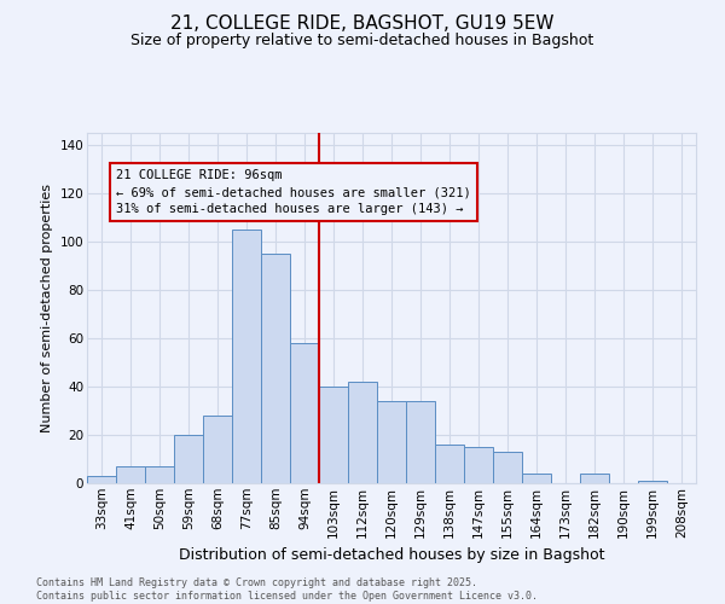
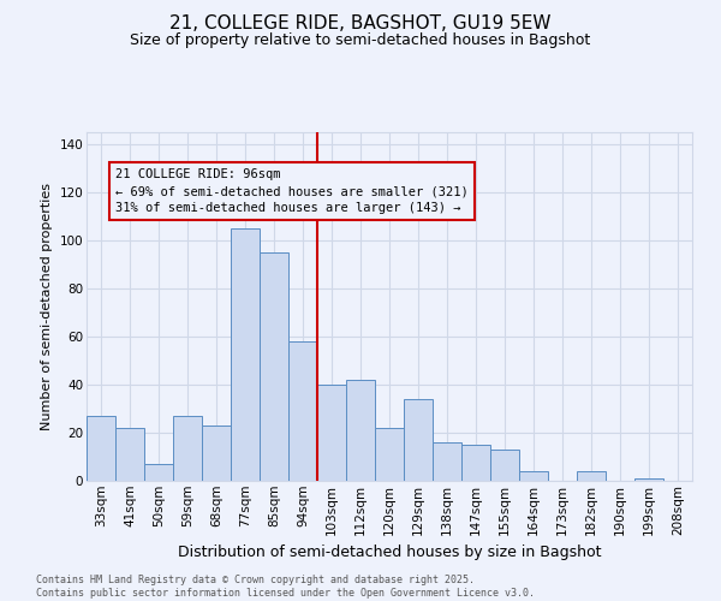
33sqm: 3 -> 27
41sqm: 7 -> 22
59sqm: 20 -> 27
68sqm: 28 -> 23
120sqm: 34 -> 22
